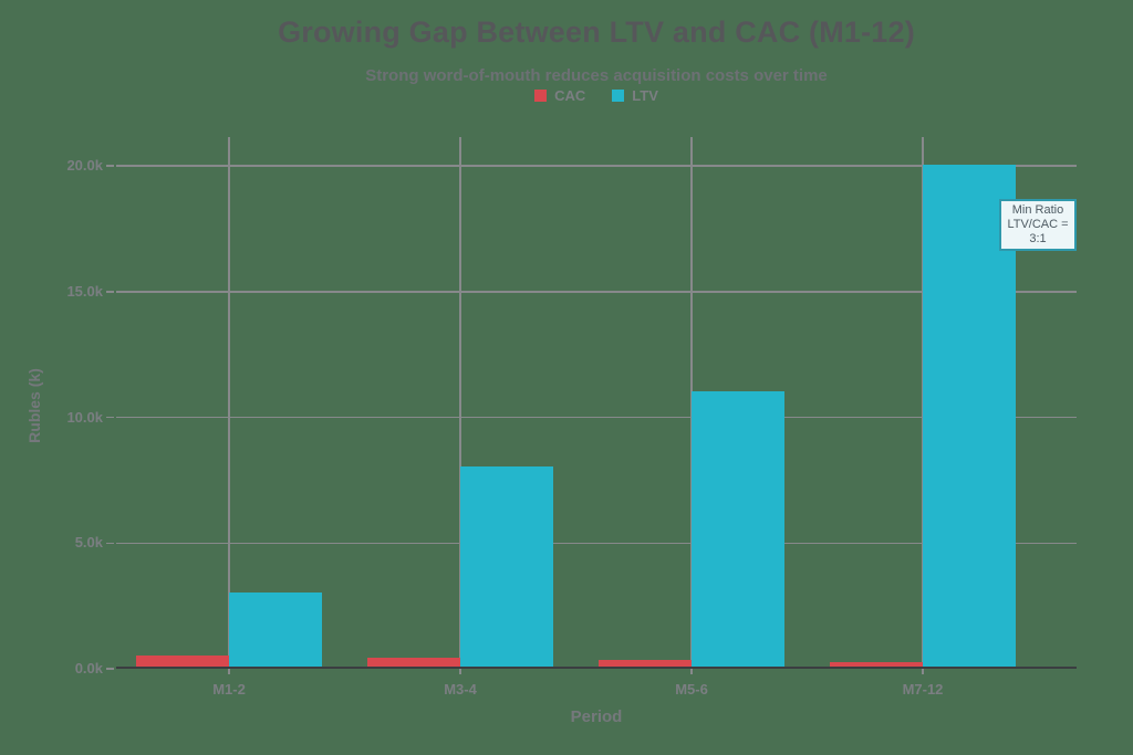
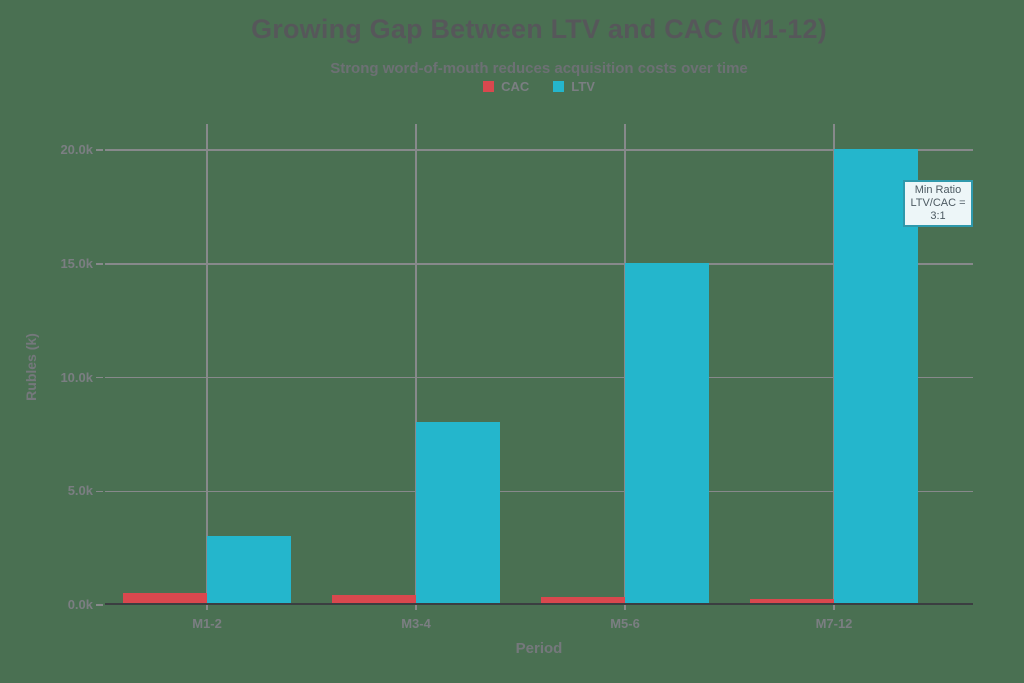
LTV/M5-6: 11k -> 15k
